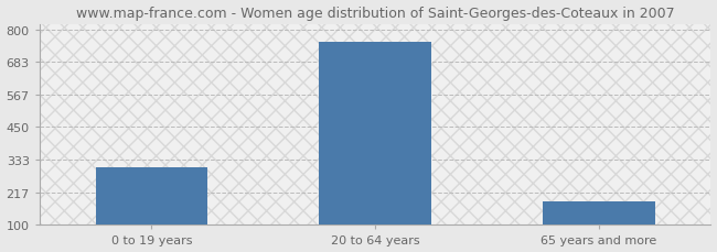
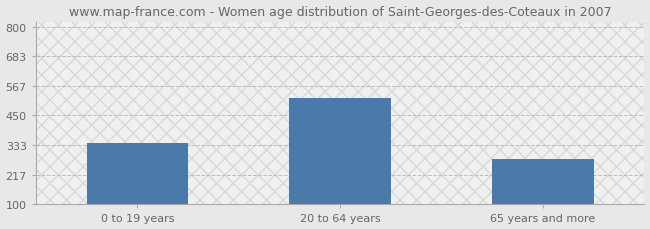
0 to 19 years: 305 -> 340
20 to 64 years: 756 -> 520
65 years and more: 185 -> 280
